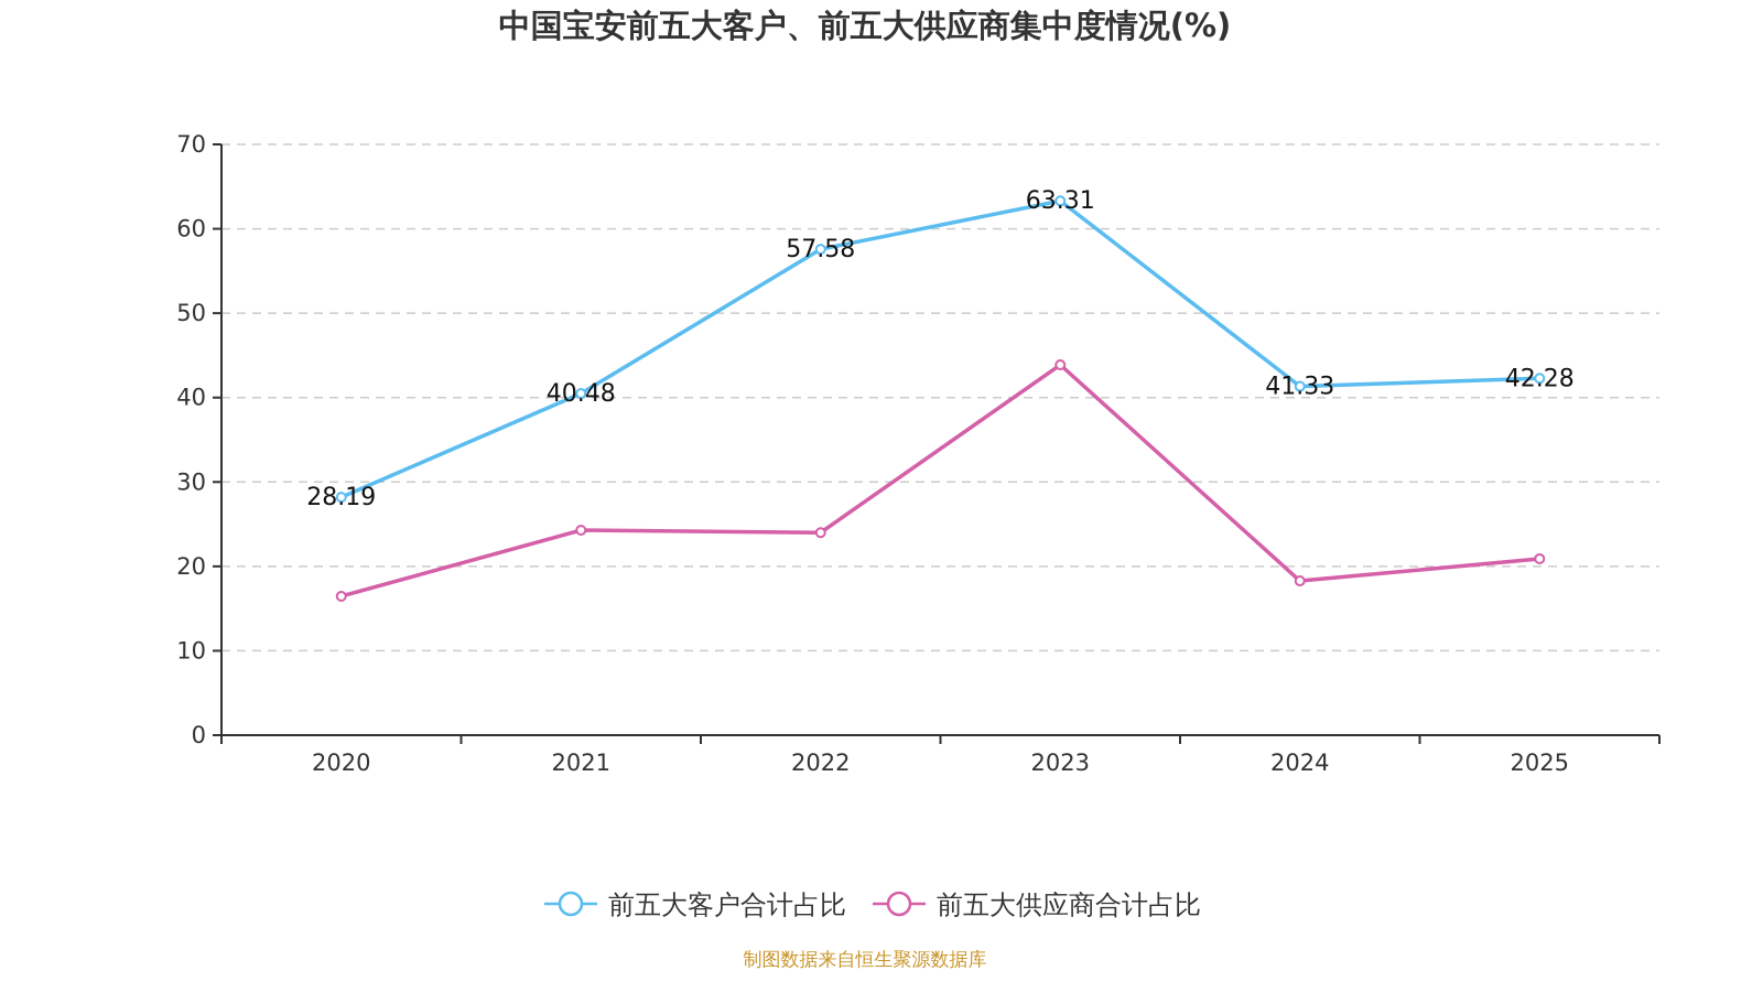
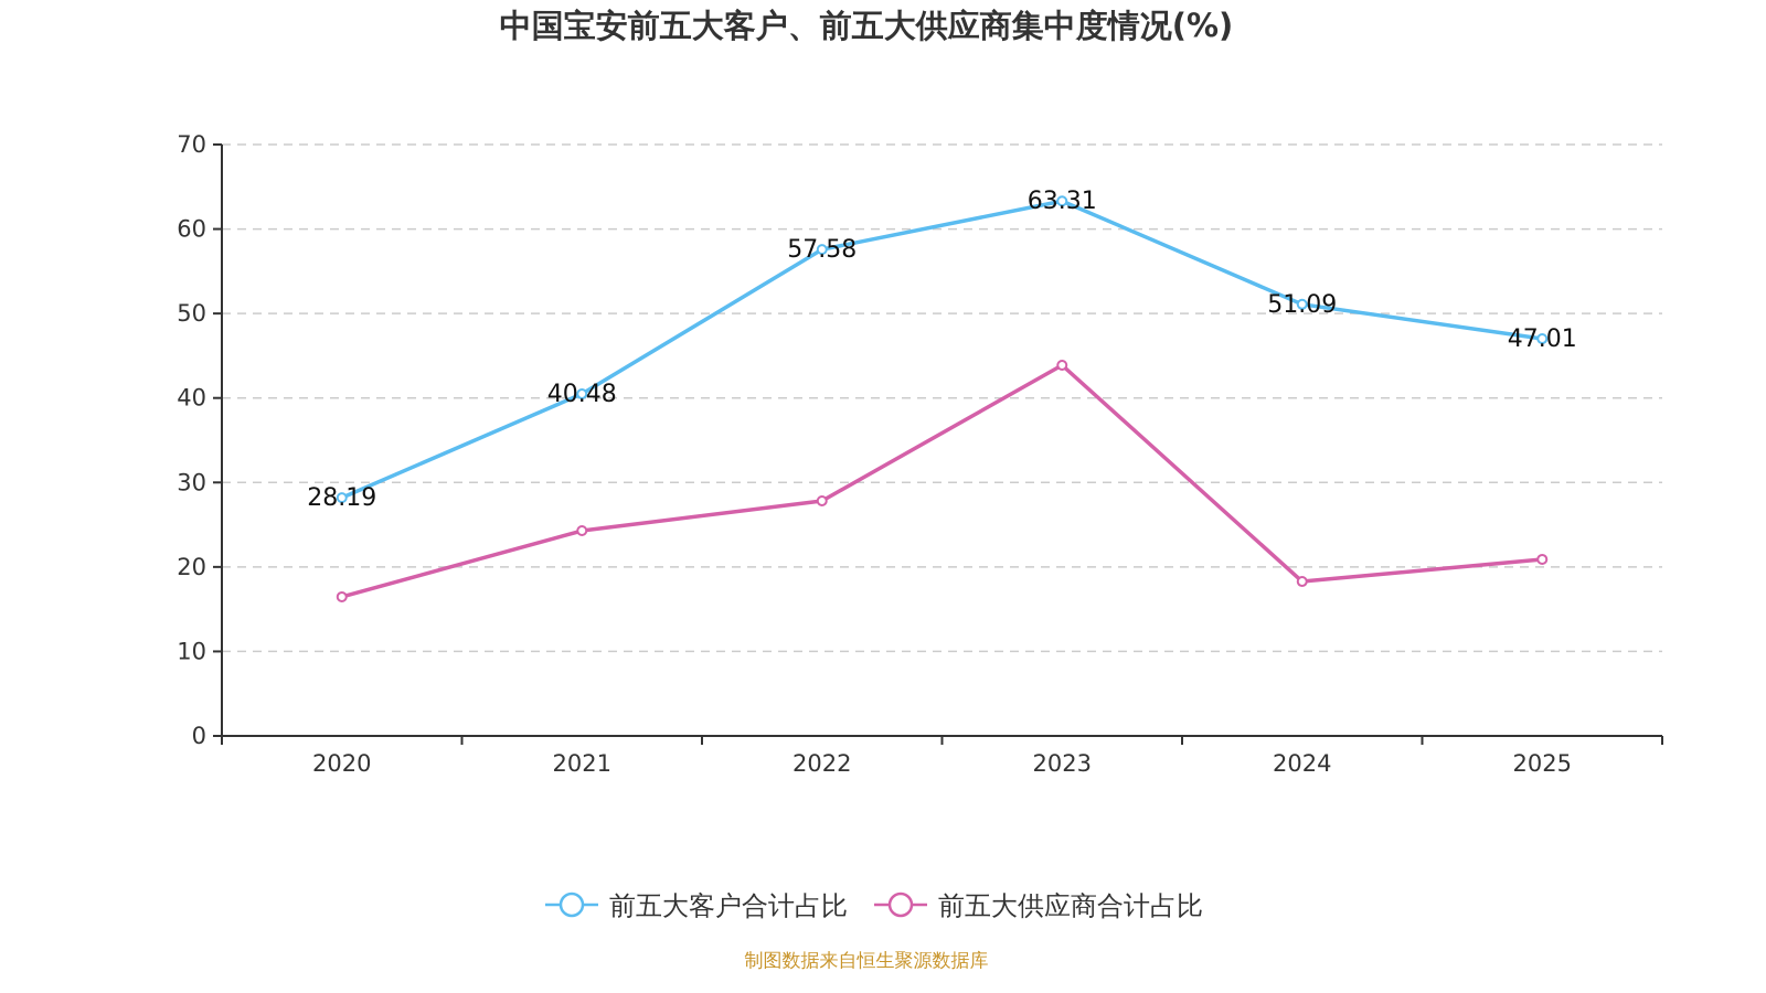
前五大供应商合计占比/2022: 24 -> 28
前五大客户合计占比/2024: 41.33 -> 51.09
前五大客户合计占比/2025: 42.28 -> 47.01
